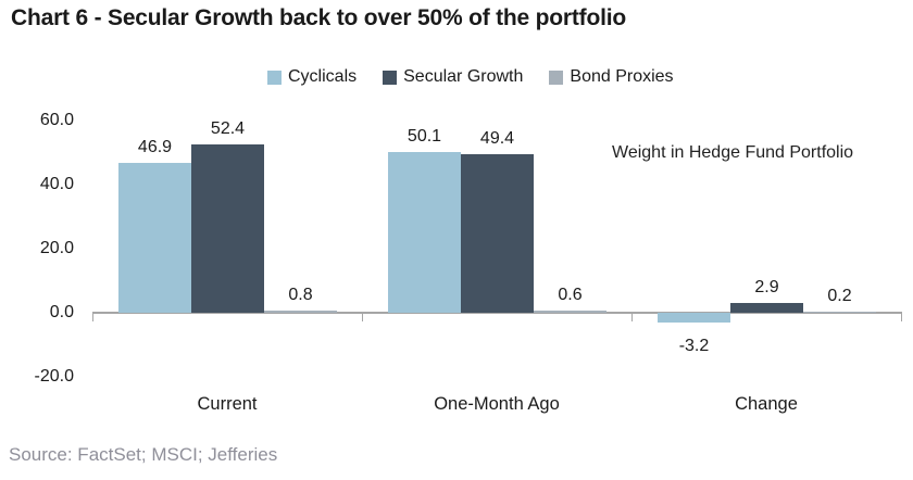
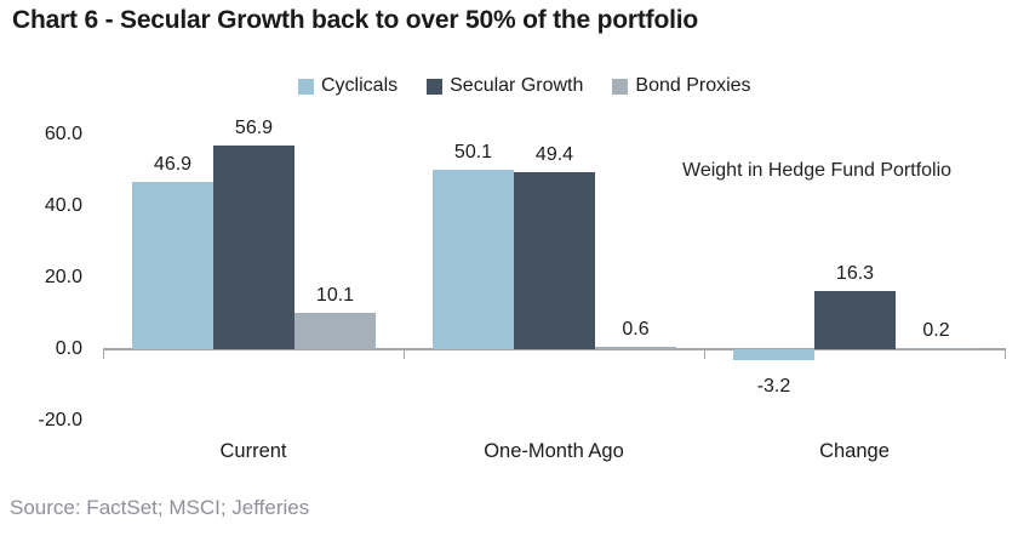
Secular Growth/Current: 52.4 -> 56.9
Bond Proxies/Current: 0.8 -> 10.1
Secular Growth/Change: 2.9 -> 16.3
